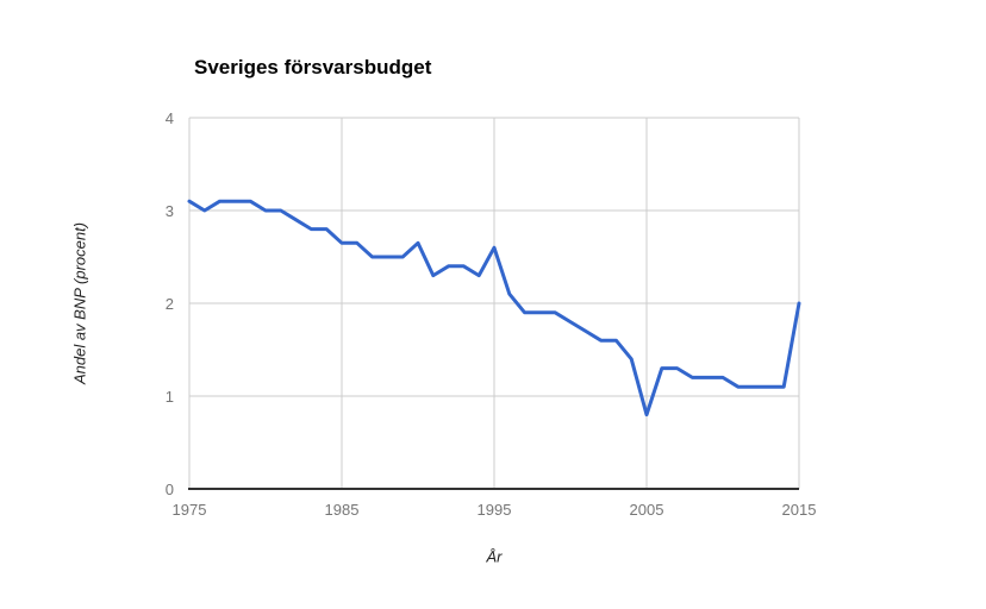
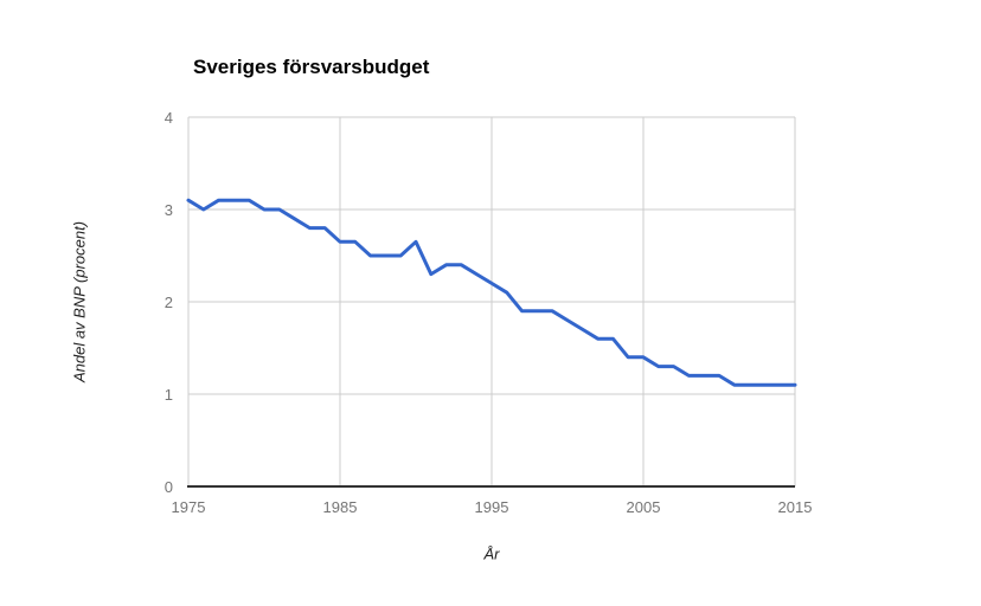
1995: 2.6 -> 2.2
2005: 0.8 -> 1.4
2015: 2.0 -> 1.1
